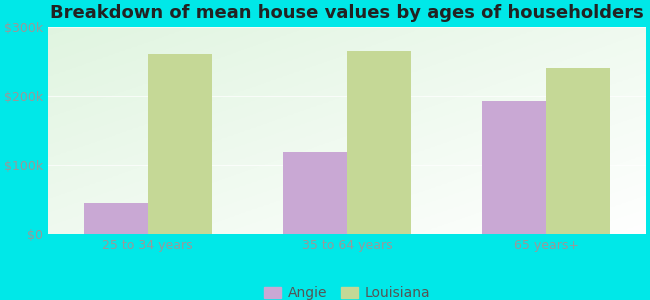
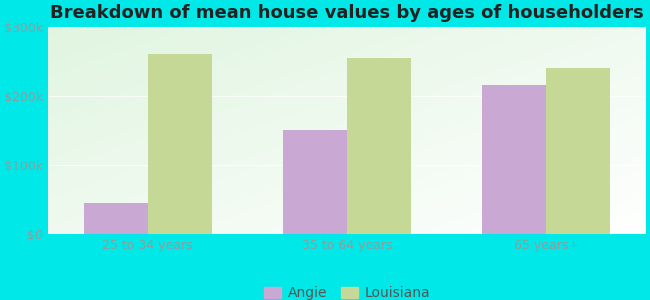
Angie/35 to 64 years: $118k -> $150k
Louisiana/35 to 64 years: $264k -> $255k
Angie/65 years+: $192k -> $215k
